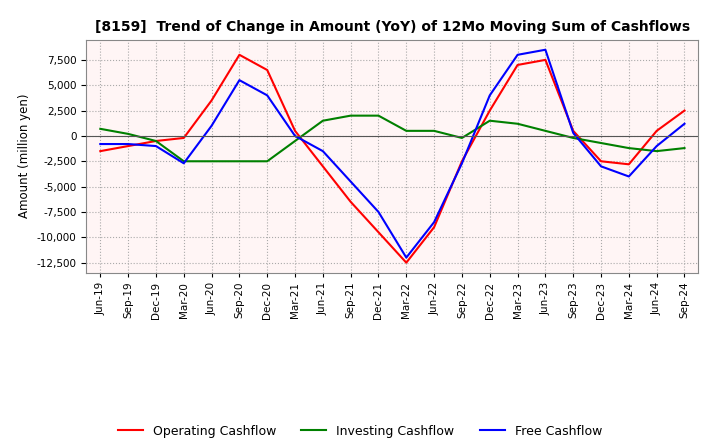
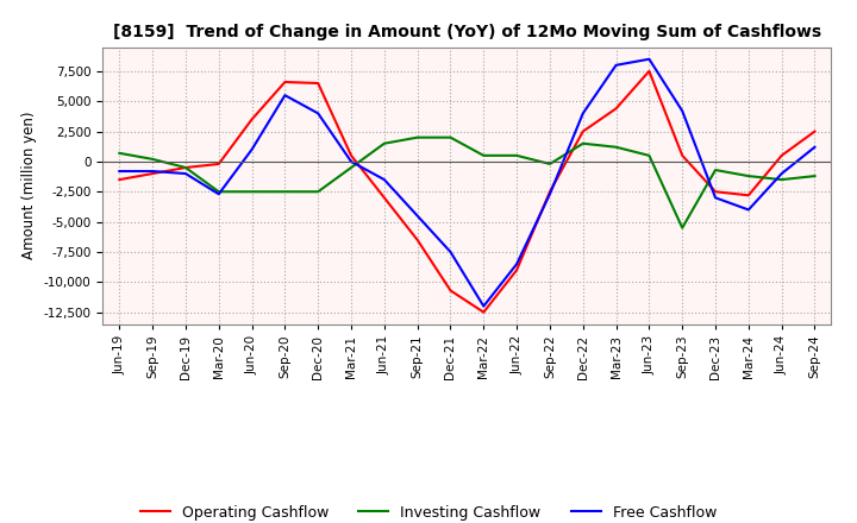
Operating Cashflow/Sep-20: 8,000 -> 6,600
Operating Cashflow/Dec-21: -9,500 -> -10,700
Operating Cashflow/Mar-23: 7,000 -> 4,400
Investing Cashflow/Sep-23: -200 -> -5,500
Free Cashflow/Sep-23: 300 -> 4,200
